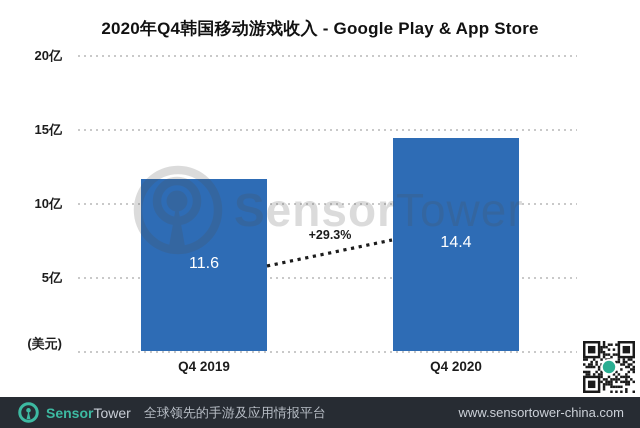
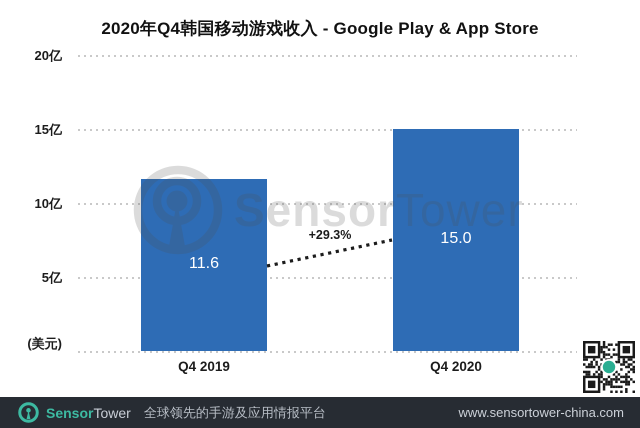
Q4 2020: 14.4 -> 15.0
